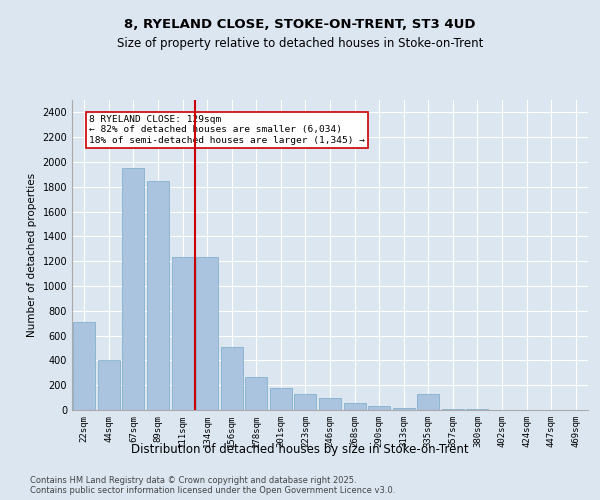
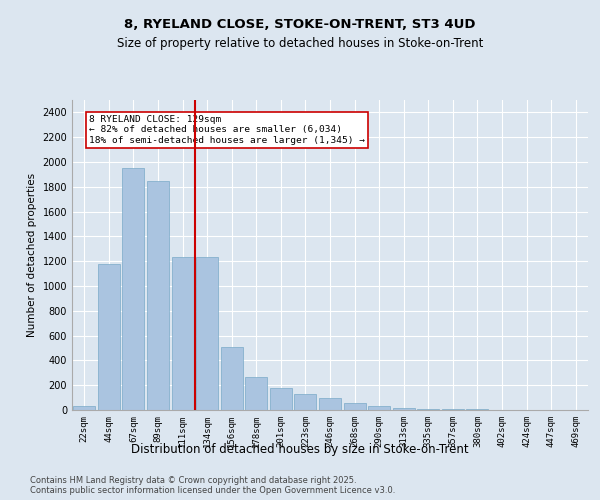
22sqm: 710 -> 30
44sqm: 400 -> 1180
335sqm: 130 -> 10
